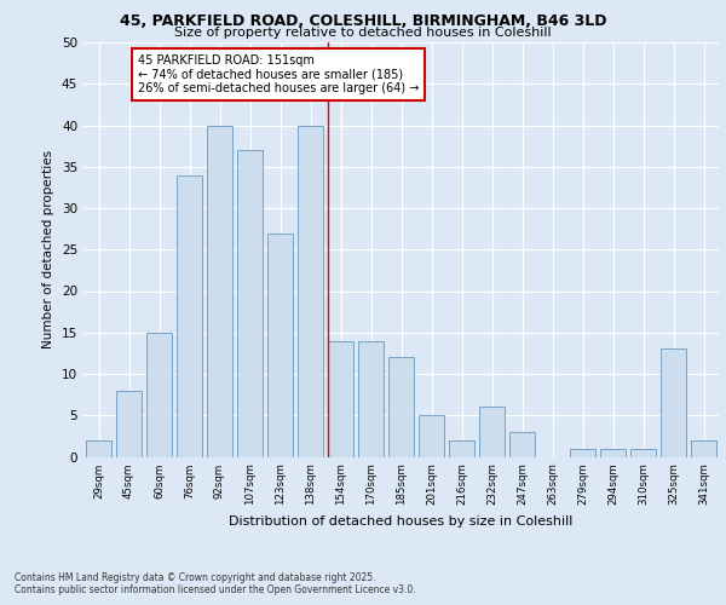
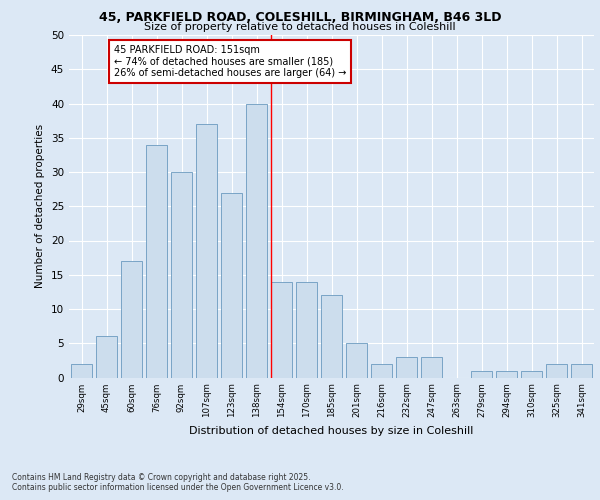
45sqm: 8 -> 6
60sqm: 15 -> 17
92sqm: 40 -> 30
232sqm: 6 -> 3
325sqm: 13 -> 2
